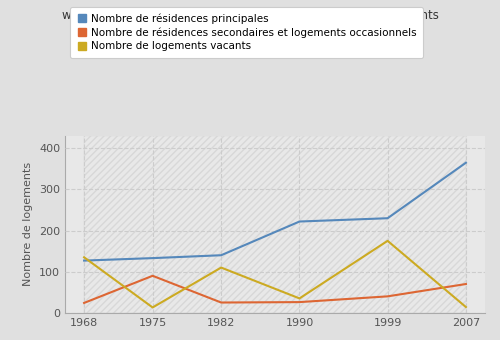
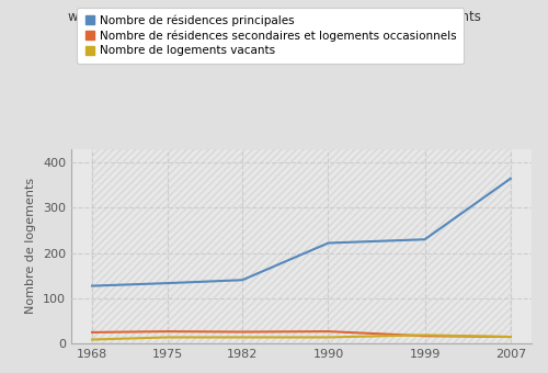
Nombre de logements vacants/1968: 135 -> 8
Nombre de résidences secondaires et logements occasionnels/1975: 90 -> 26
Nombre de logements vacants/1982: 110 -> 13
Nombre de logements vacants/1990: 35 -> 13
Nombre de résidences secondaires et logements occasionnels/1999: 40 -> 16
Nombre de logements vacants/1999: 175 -> 18
Nombre de résidences secondaires et logements occasionnels/2007: 70 -> 14
